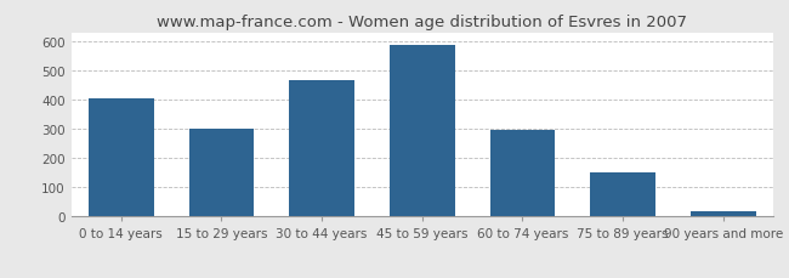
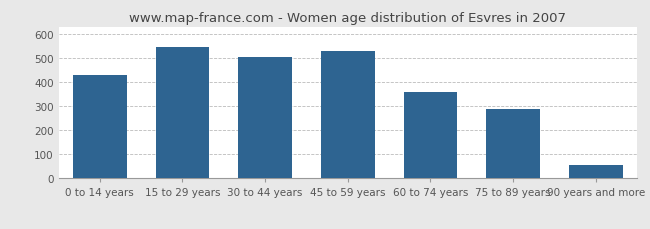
0 to 14 years: 403 -> 430
15 to 29 years: 300 -> 545
30 to 44 years: 468 -> 505
45 to 59 years: 585 -> 530
60 to 74 years: 297 -> 360
75 to 89 years: 150 -> 290
90 years and more: 20 -> 55
